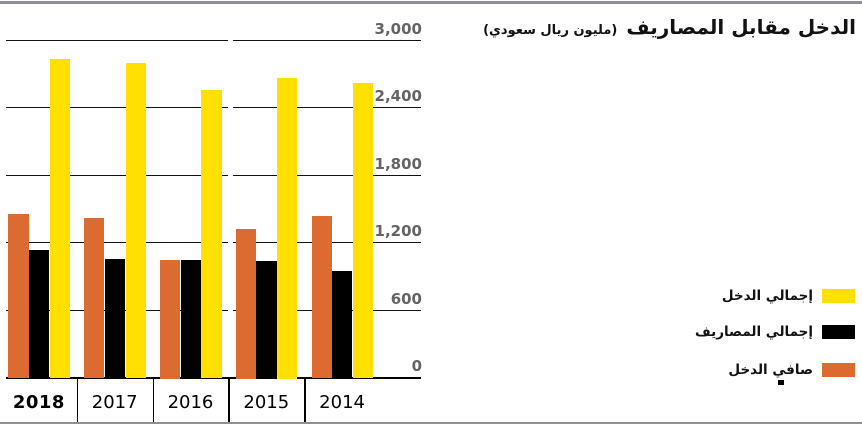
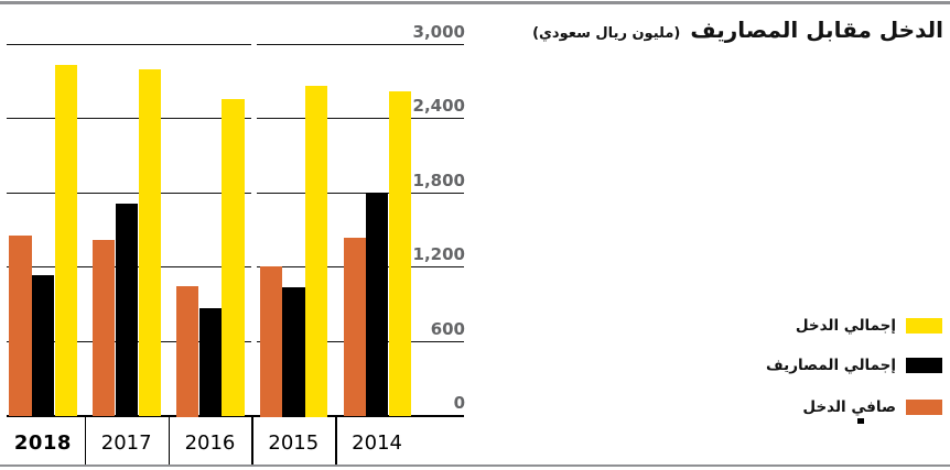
إجمالي المصاريف/2017: 1050 -> 1710
إجمالي المصاريف/2016: 1040 -> 860
صافي الدخل/2015: 1320 -> 1200
إجمالي المصاريف/2014: 940 -> 1800
